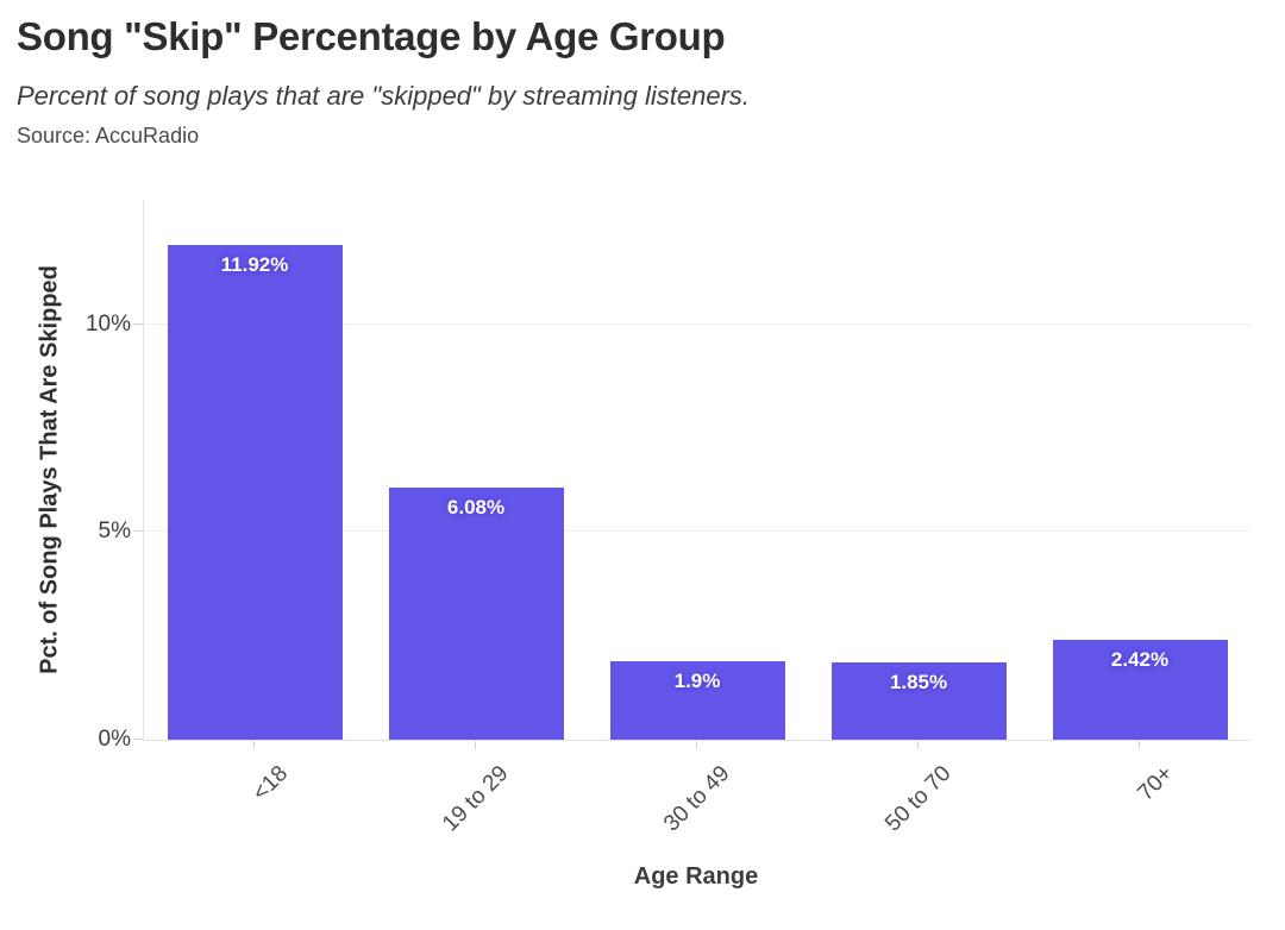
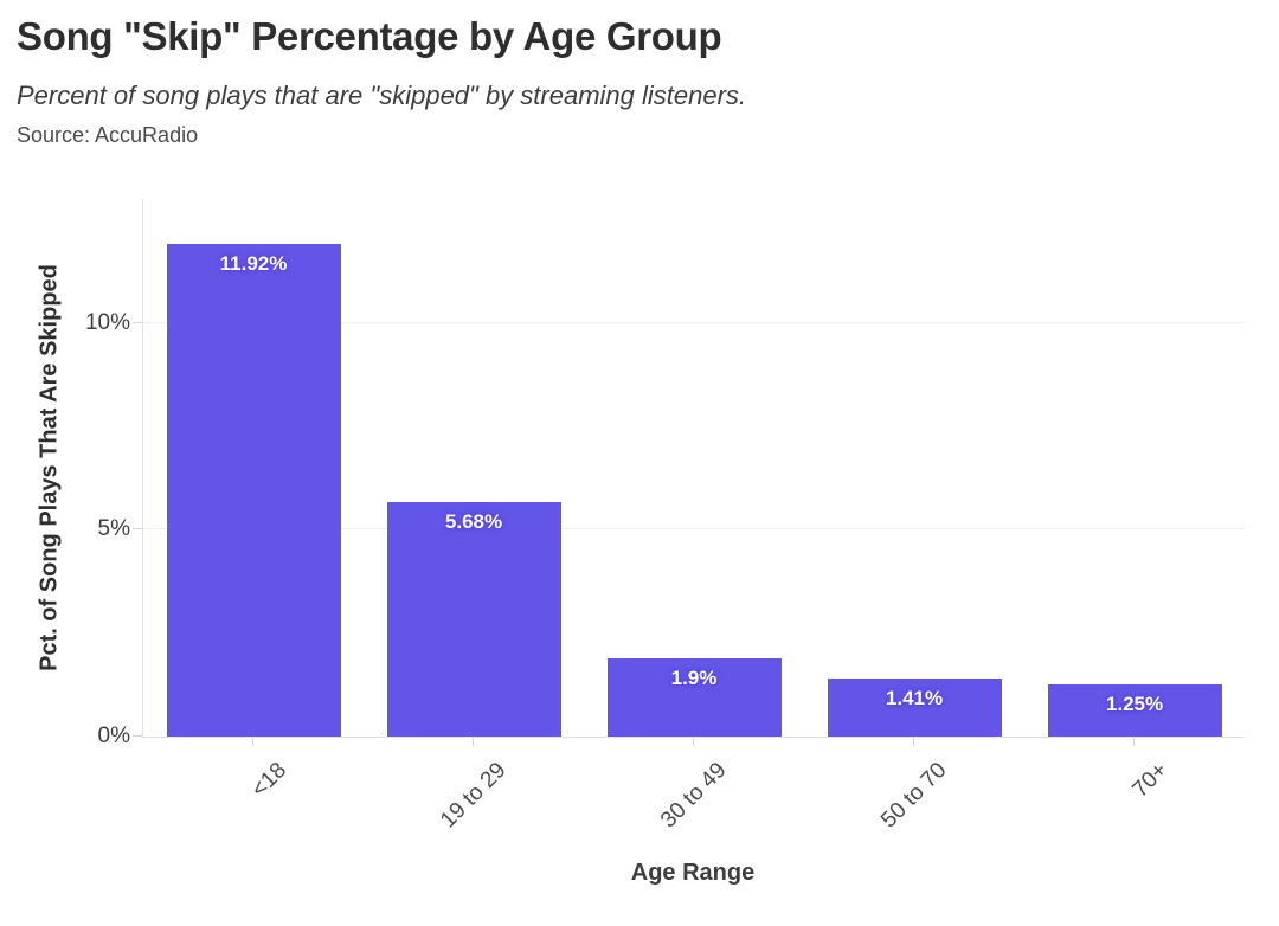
19 to 29: 6.08% -> 5.68%
50 to 70: 1.85% -> 1.41%
70+: 2.42% -> 1.25%
